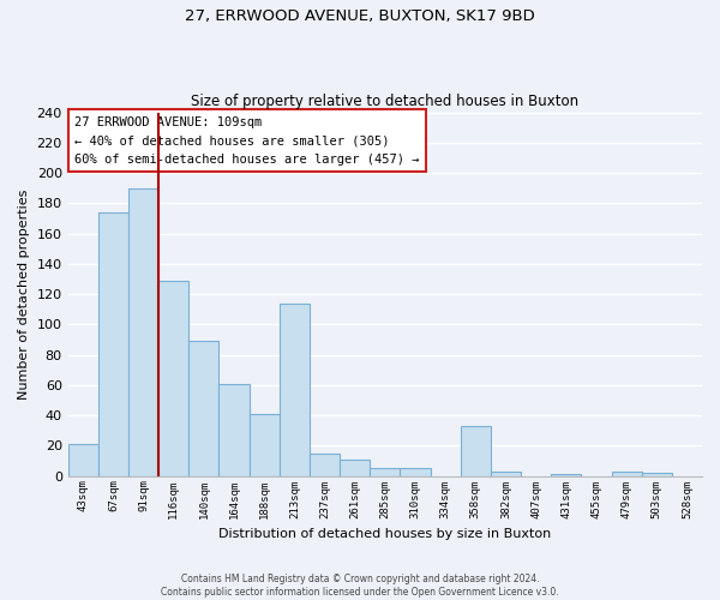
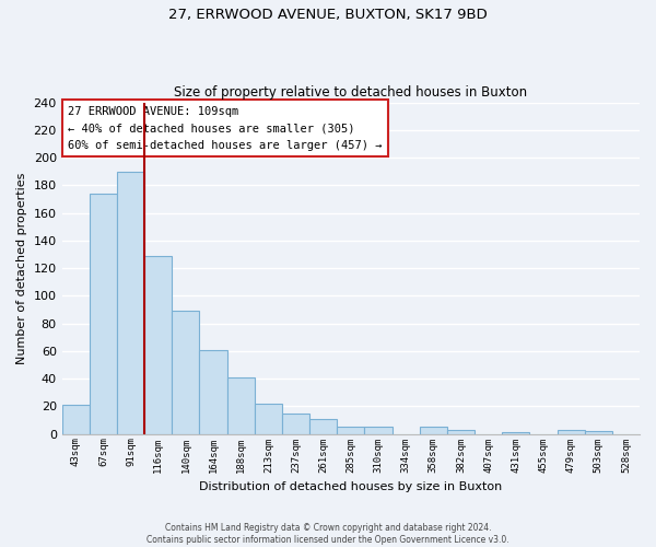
213sqm: 114 -> 22
358sqm: 33 -> 5
